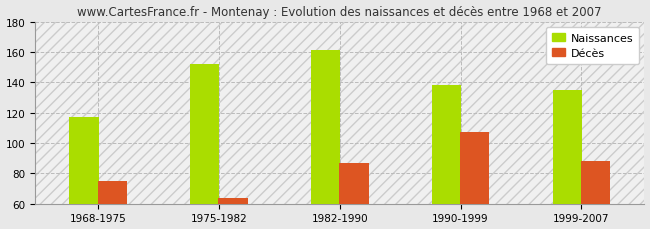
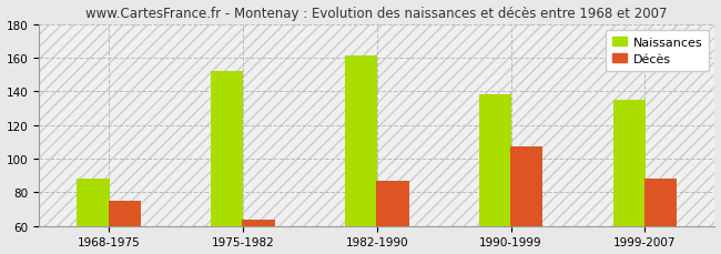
Naissances/1968-1975: 117 -> 88
